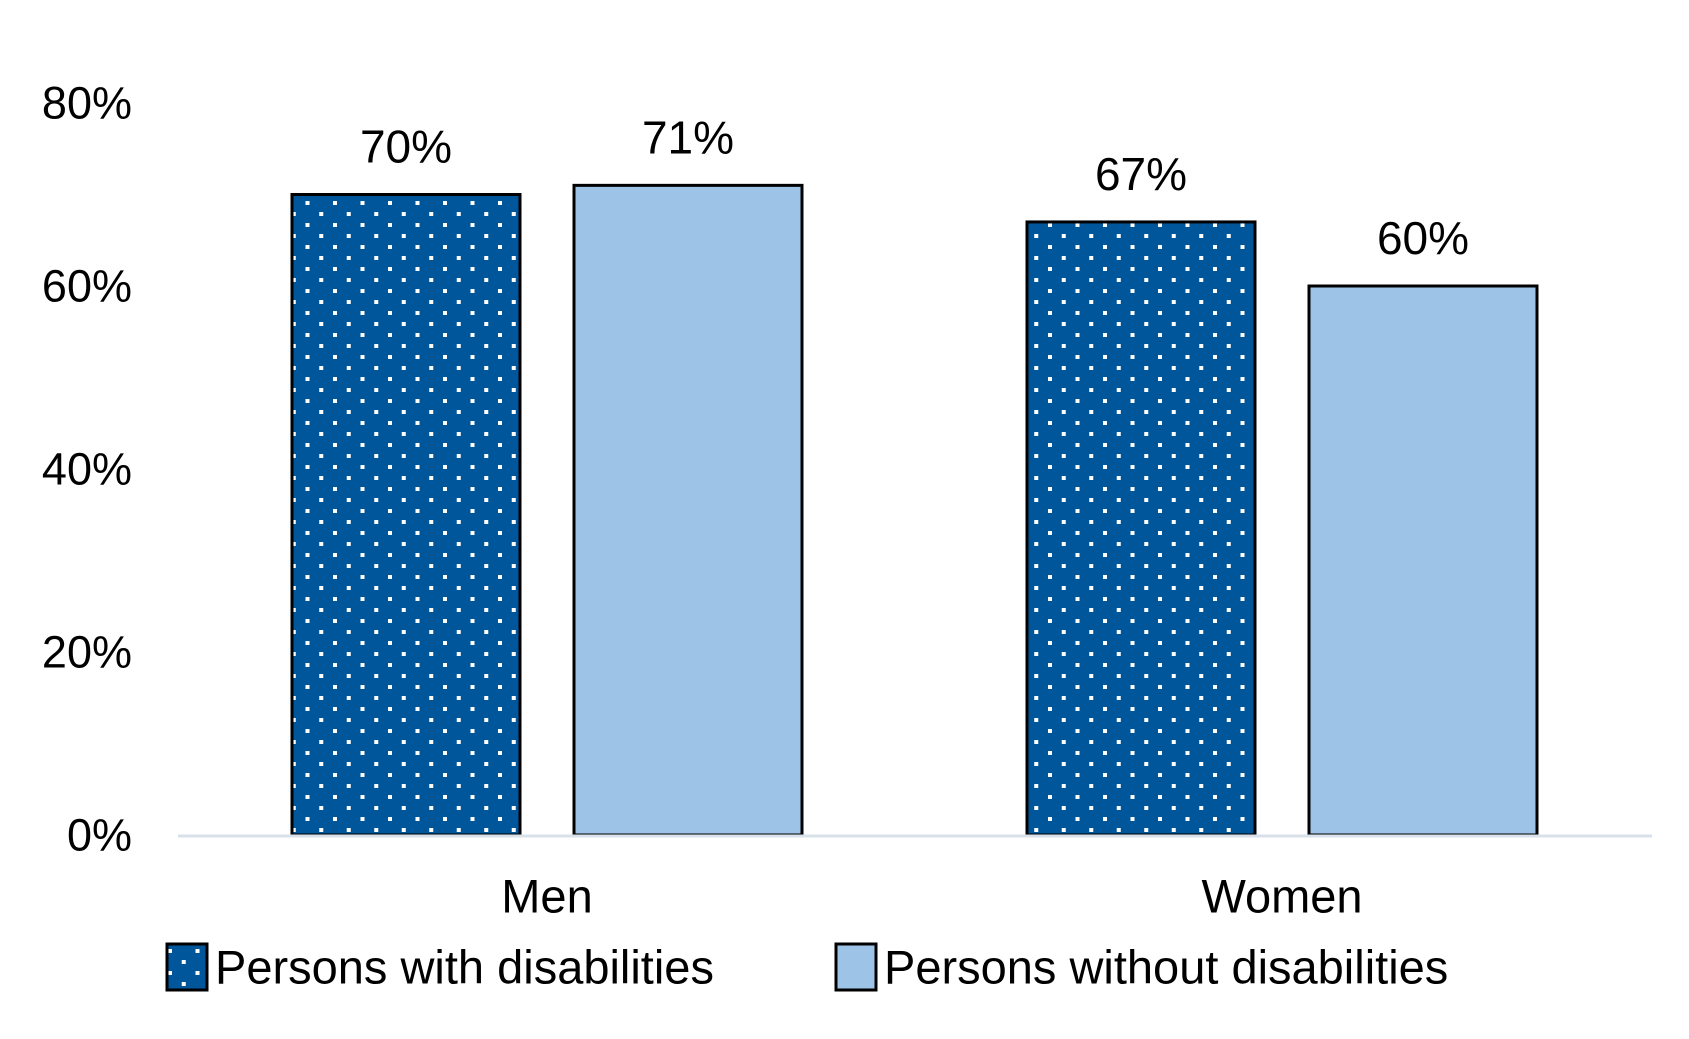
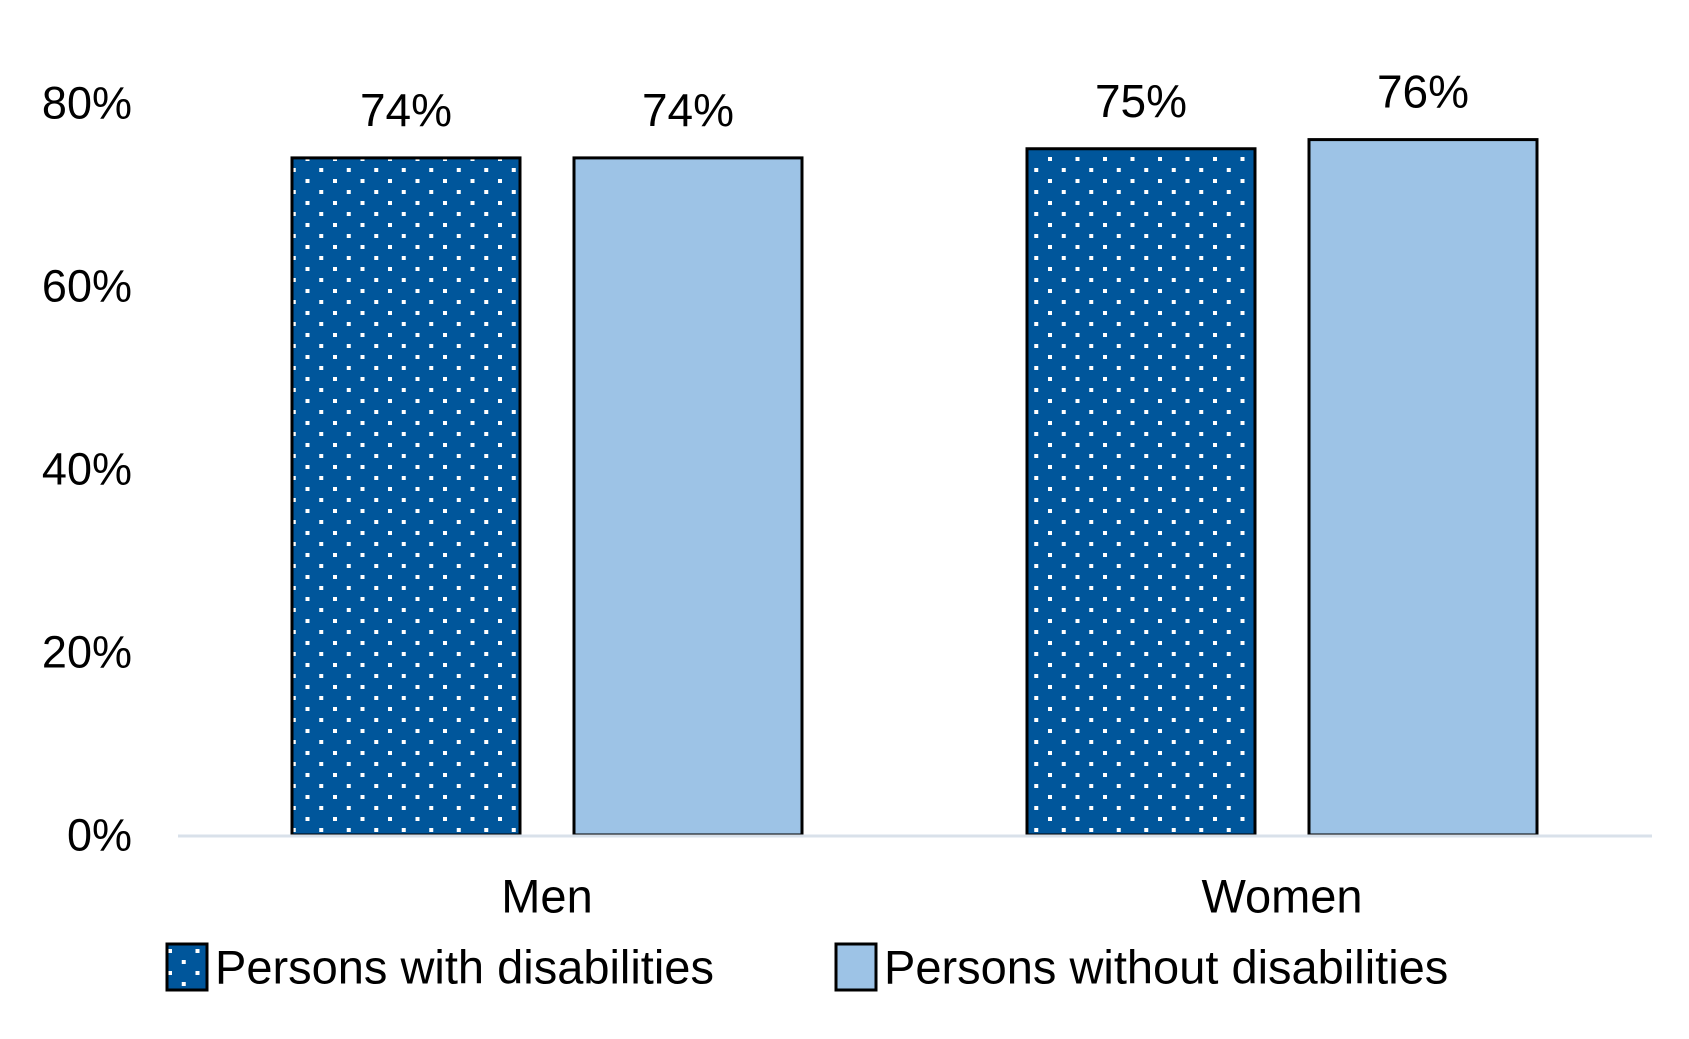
Persons with disabilities/Men: 70% -> 74%
Persons without disabilities/Men: 71% -> 74%
Persons with disabilities/Women: 67% -> 75%
Persons without disabilities/Women: 60% -> 76%
